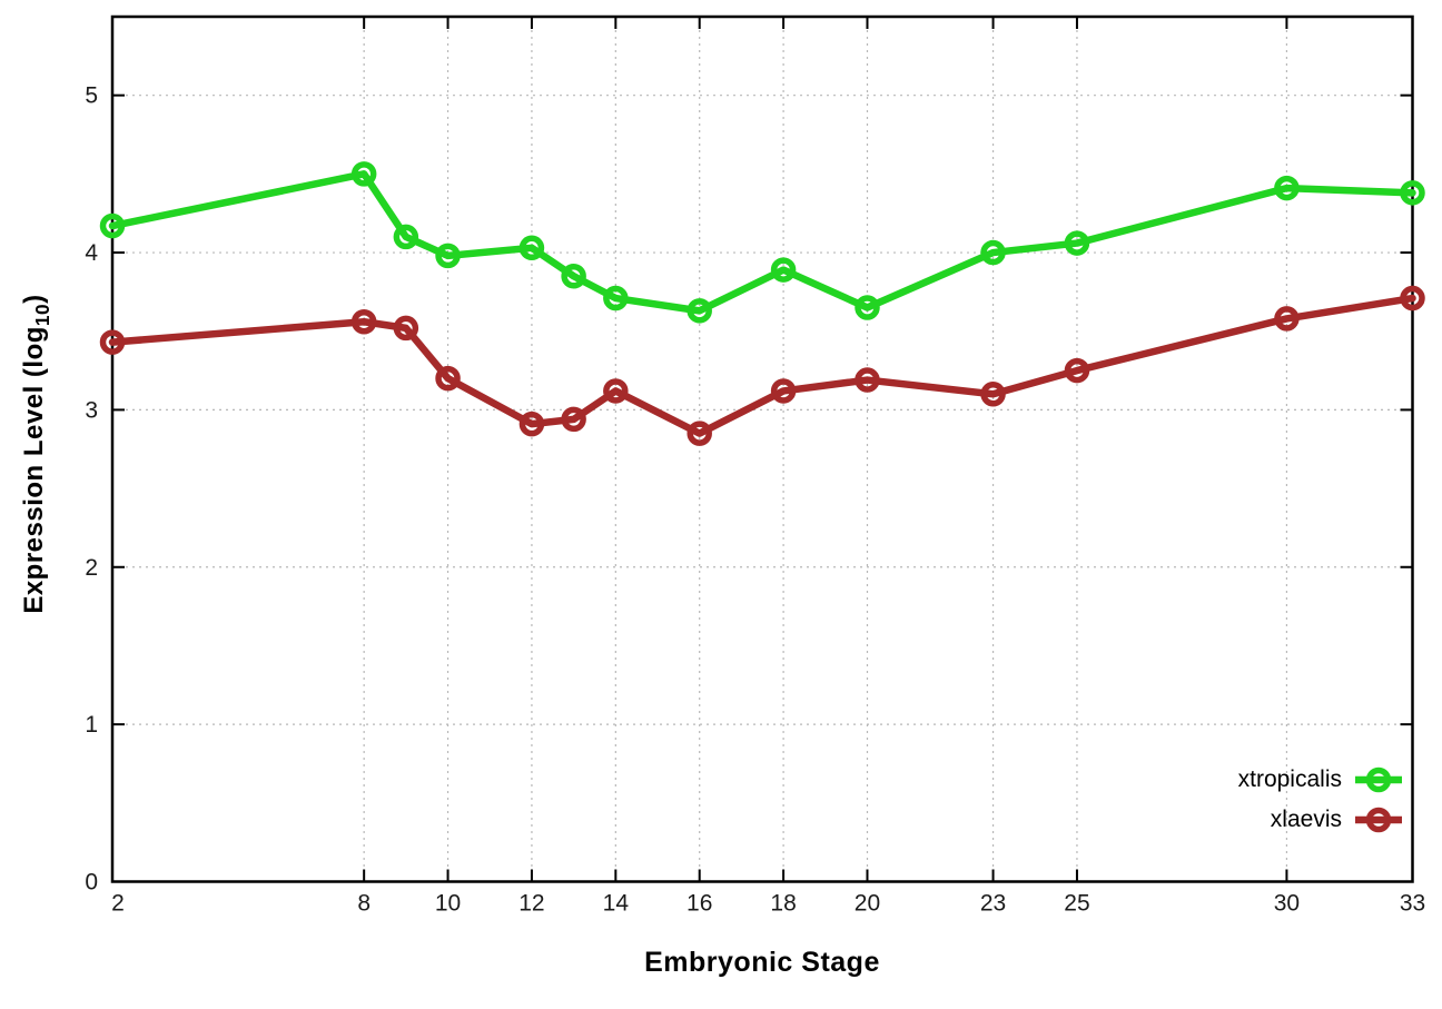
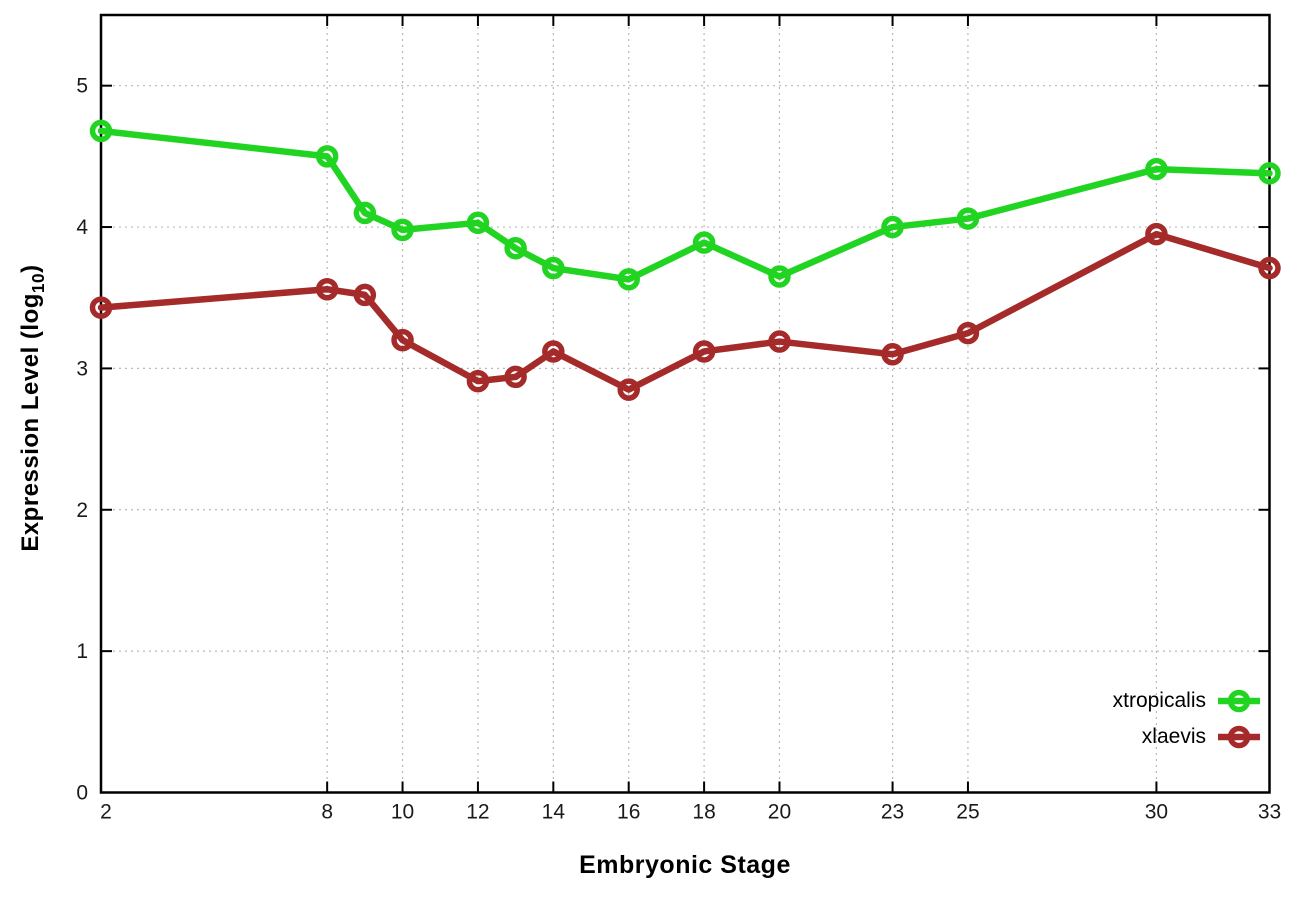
xtropicalis/2: 4.17 -> 4.68
xlaevis/30: 3.58 -> 3.95
